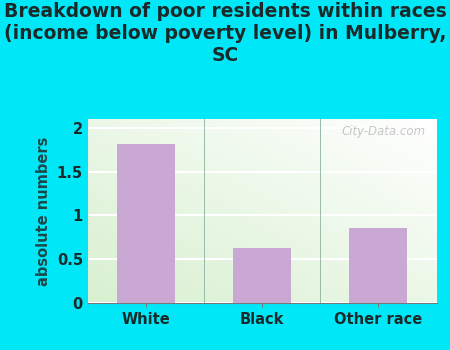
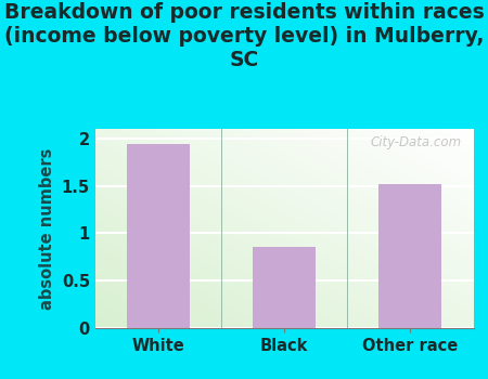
White: 1.82 -> 1.94
Black: 0.63 -> 0.86
Other race: 0.85 -> 1.52
